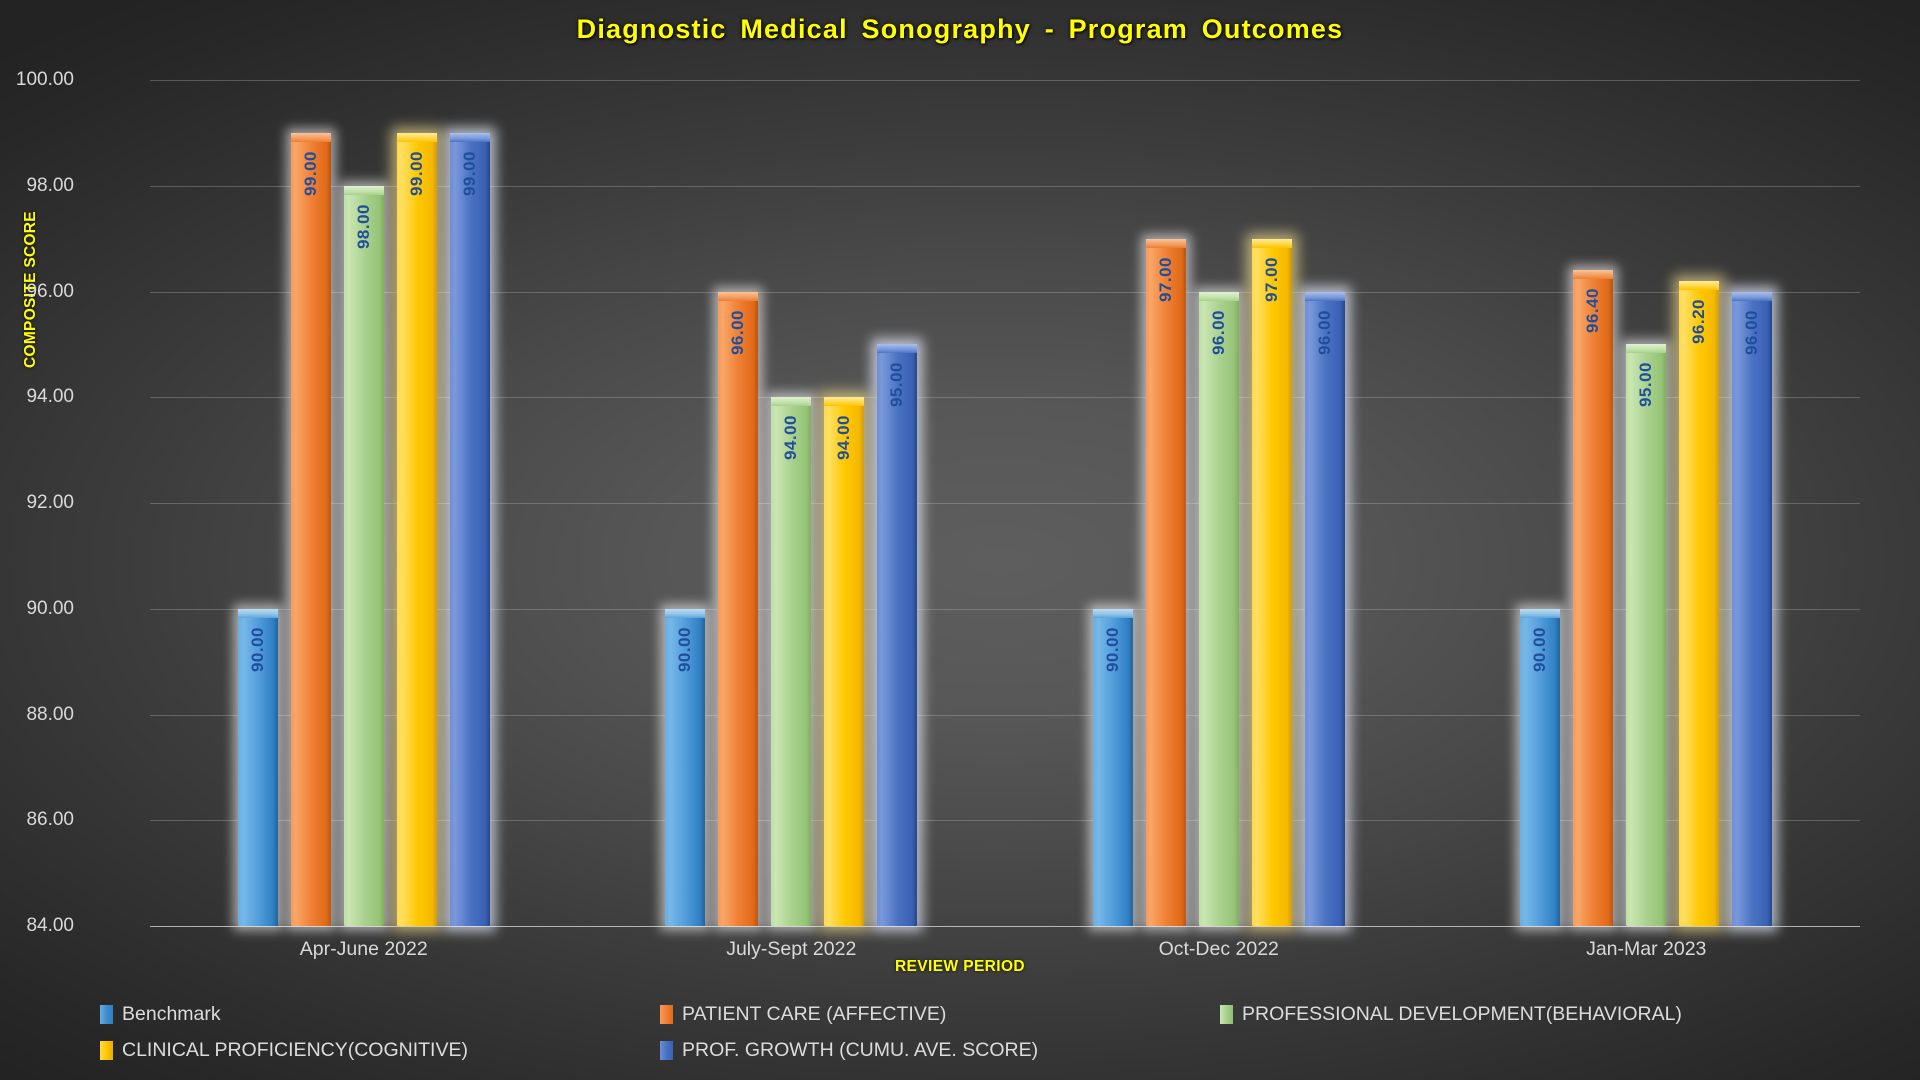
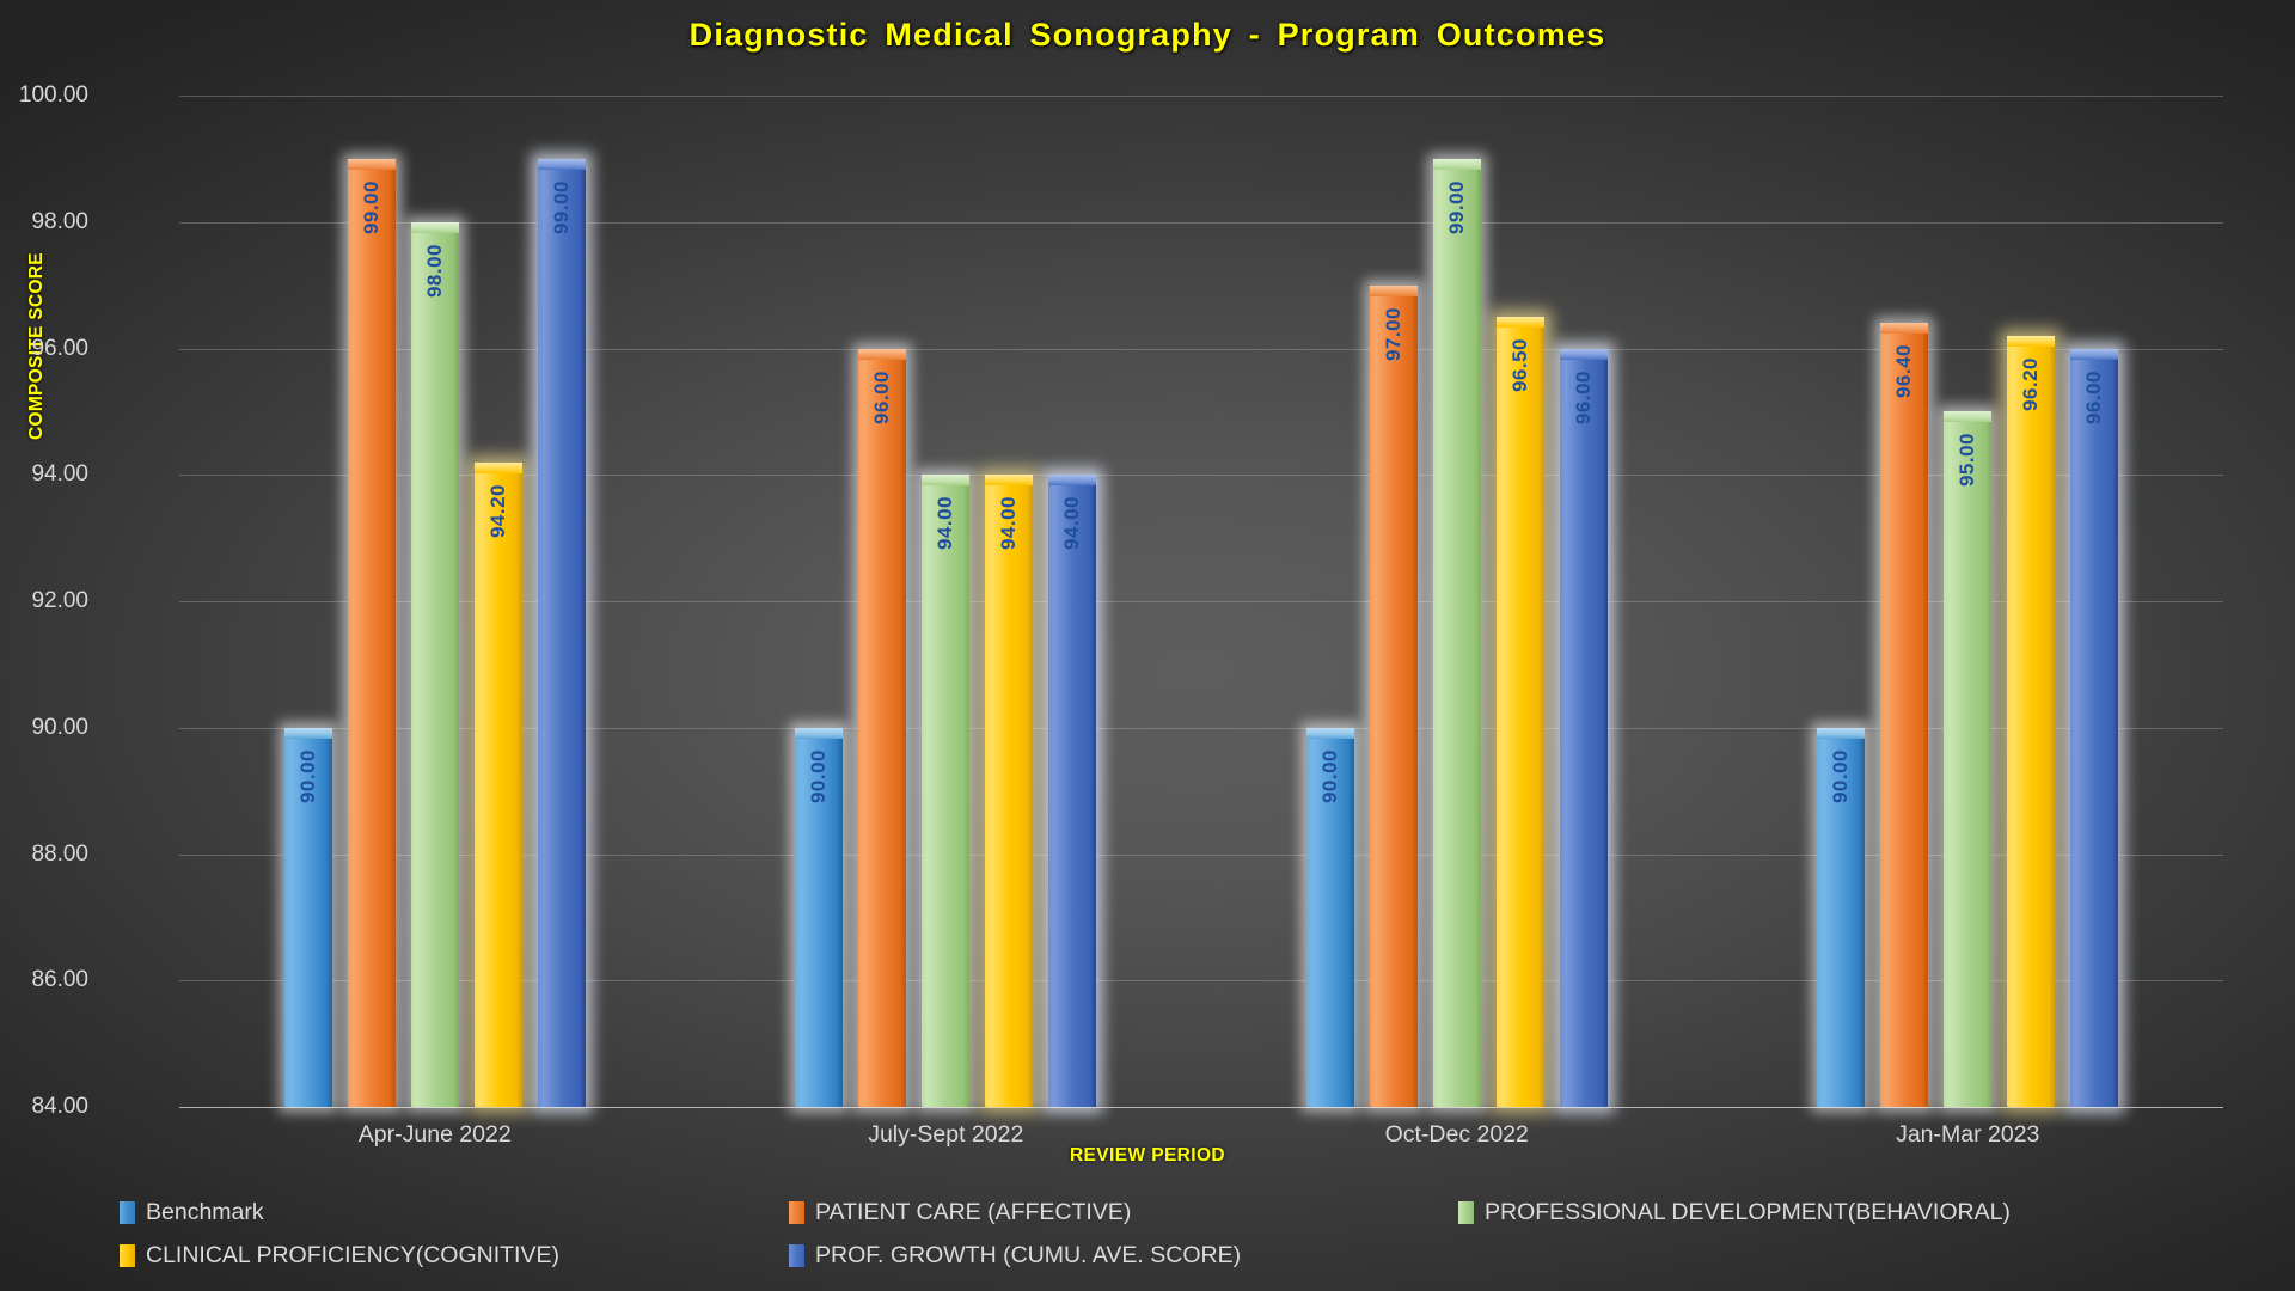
CLINICAL PROFICIENCY(COGNITIVE)/Apr-June 2022: 99.00 -> 94.20
PROF. GROWTH (CUMU. AVE. SCORE)/July-Sept 2022: 95.00 -> 94.00
PROFESSIONAL DEVELOPMENT(BEHAVIORAL)/Oct-Dec 2022: 96.00 -> 99.00
CLINICAL PROFICIENCY(COGNITIVE)/Oct-Dec 2022: 97.00 -> 96.50
